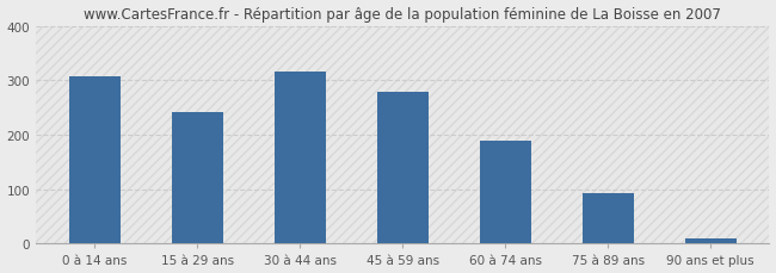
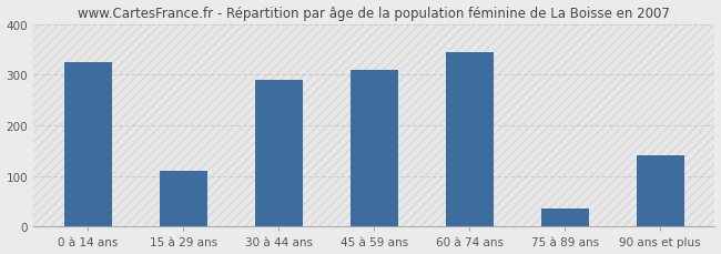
0 à 14 ans: 308 -> 325
15 à 29 ans: 242 -> 110
30 à 44 ans: 315 -> 290
45 à 59 ans: 278 -> 310
60 à 74 ans: 190 -> 345
75 à 89 ans: 93 -> 35
90 ans et plus: 10 -> 140
